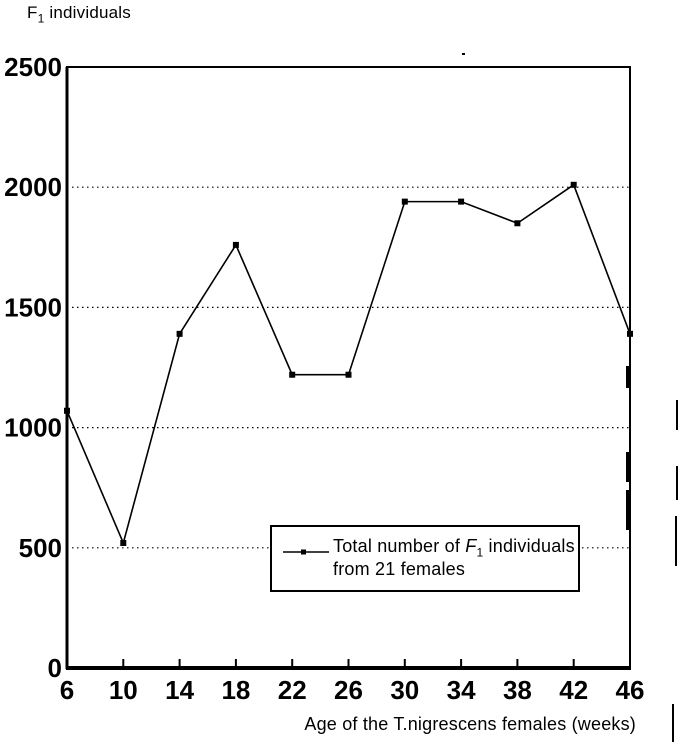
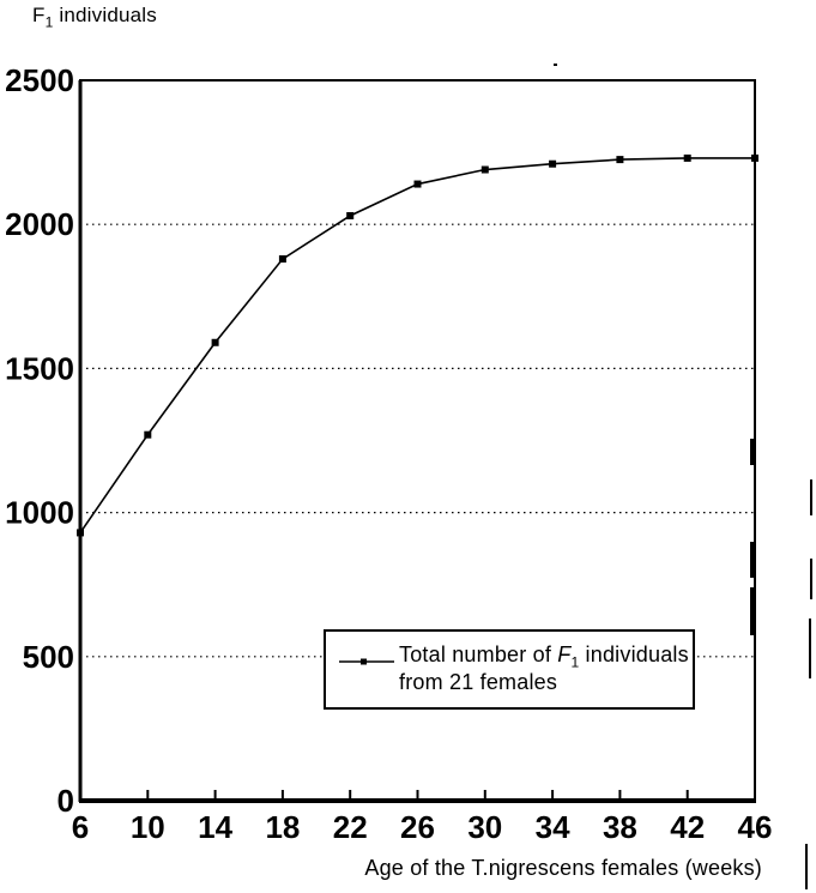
6: 1070 -> 930
10: 520 -> 1270
14: 1390 -> 1590
18: 1760 -> 1880
22: 1220 -> 2030
26: 1220 -> 2140
30: 1940 -> 2190
34: 1940 -> 2210
38: 1850 -> 2220
42: 2010 -> 2230
46: 1390 -> 2230
